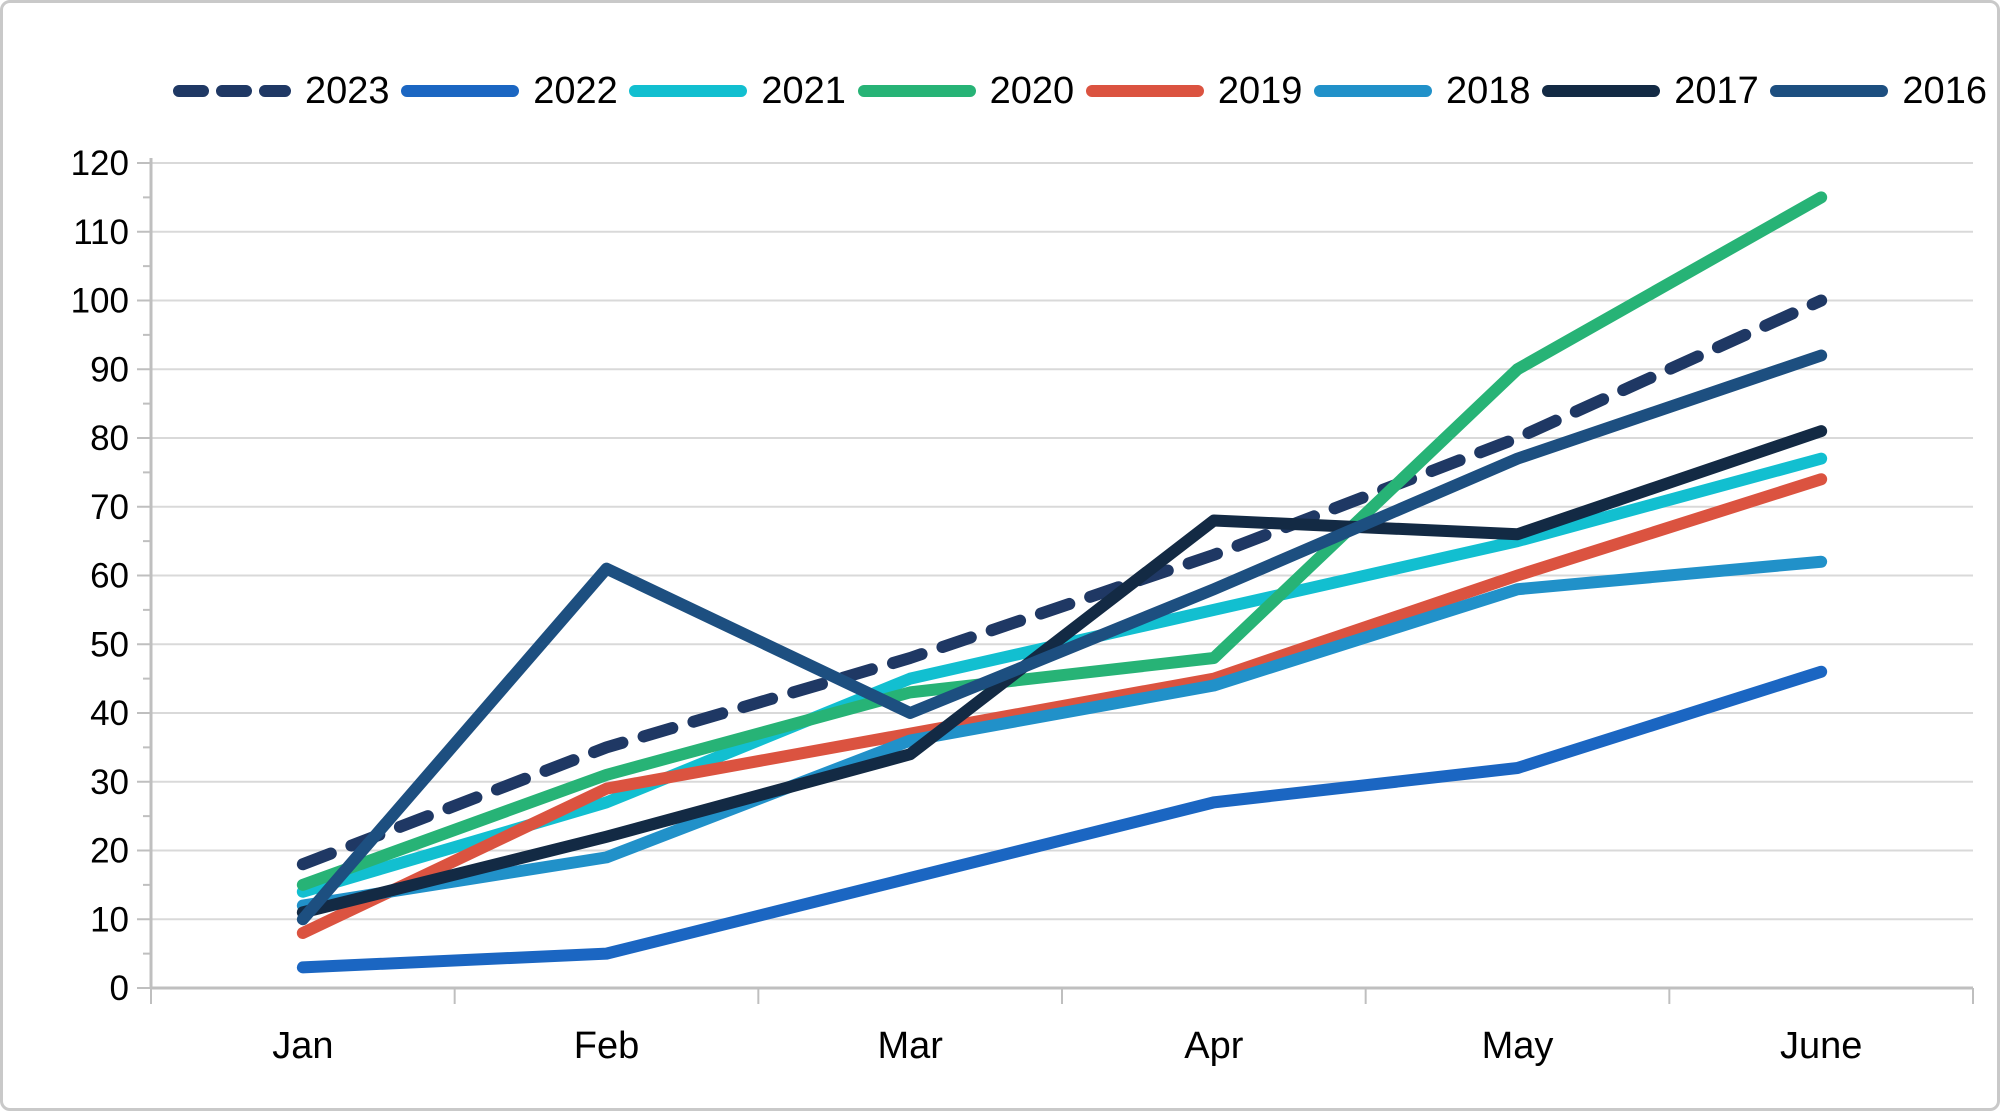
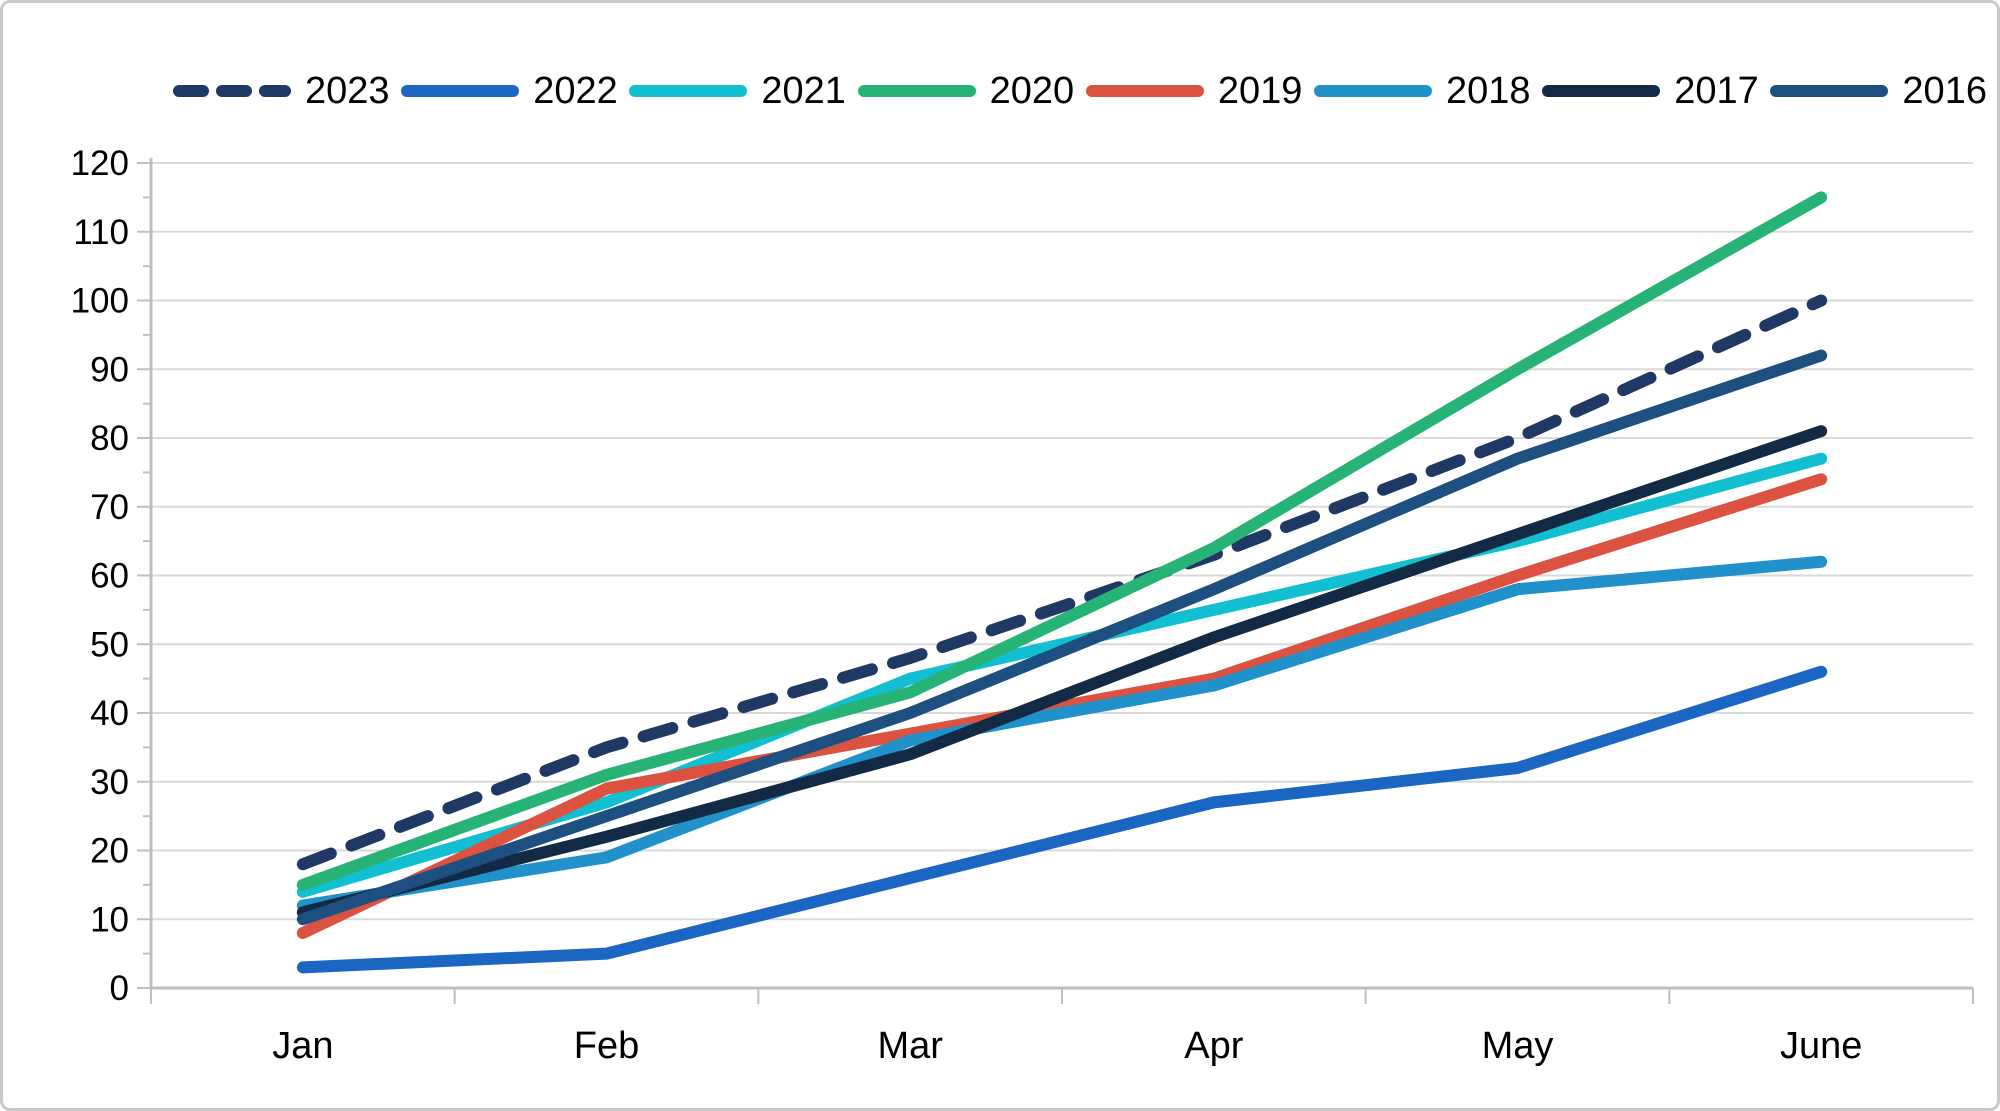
2016/Feb: 61 -> 25
2020/Apr: 48 -> 64
2017/Apr: 68 -> 51
